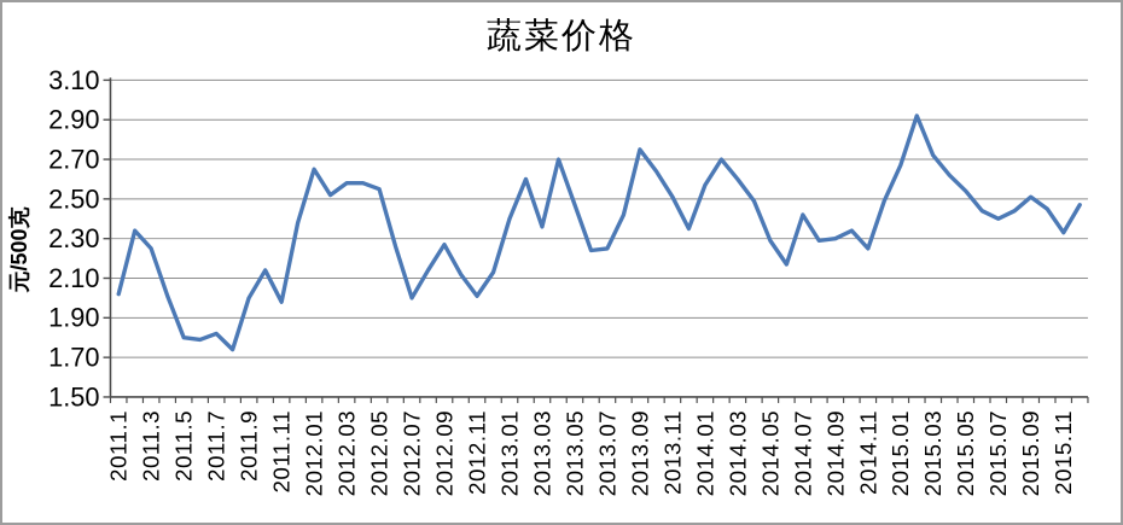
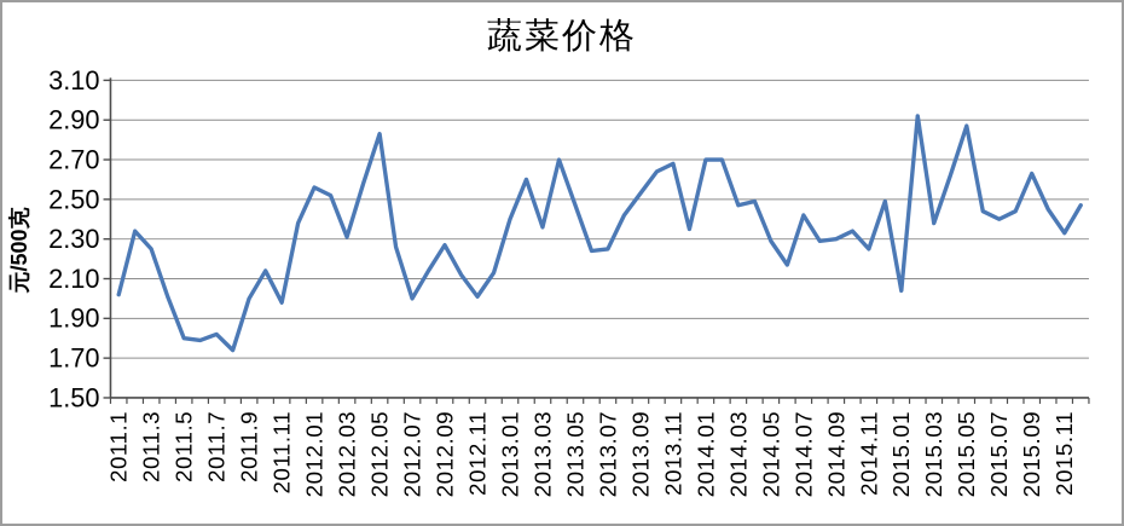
2012.01: 2.65 -> 2.56
2012.03: 2.58 -> 2.31
2012.05: 2.55 -> 2.83
2013.09: 2.75 -> 2.53
2013.11: 2.51 -> 2.68
2014.01: 2.57 -> 2.70
2014.03: 2.60 -> 2.47
2015.01: 2.67 -> 2.04
2015.03: 2.72 -> 2.38
2015.05: 2.54 -> 2.87
2015.09: 2.51 -> 2.63
